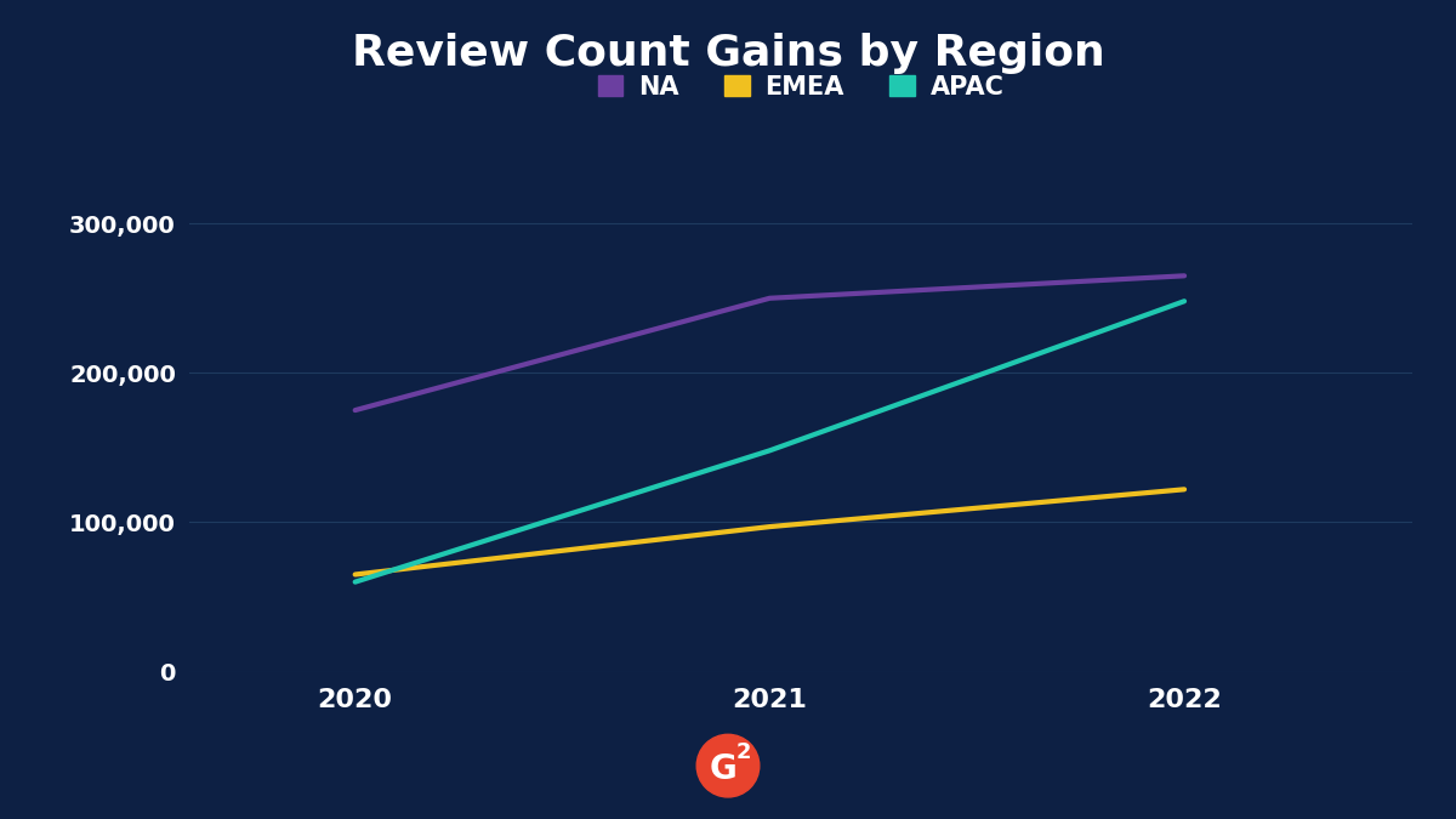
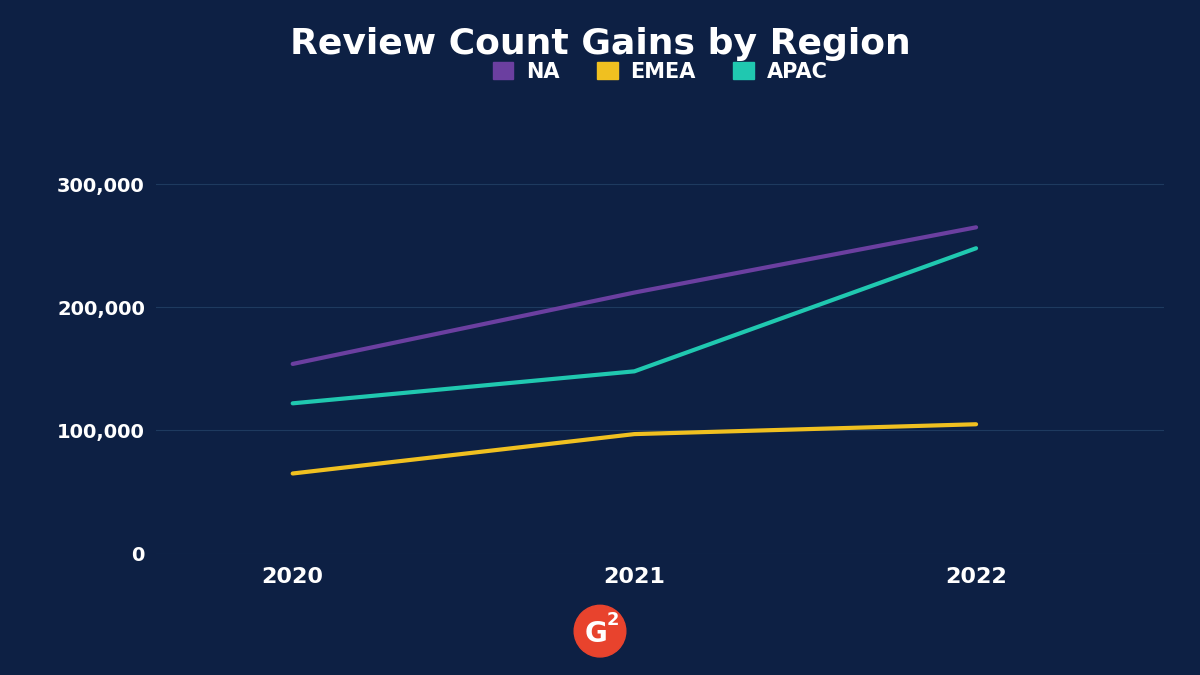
NA/2020: 175,000 -> 154,000
APAC/2020: 60,000 -> 122,000
NA/2021: 250,000 -> 212,000
EMEA/2022: 122,000 -> 105,000
